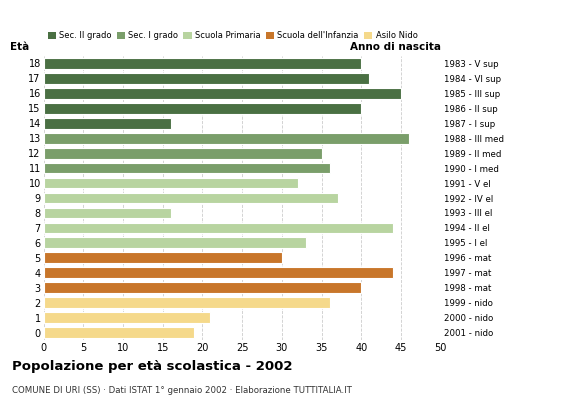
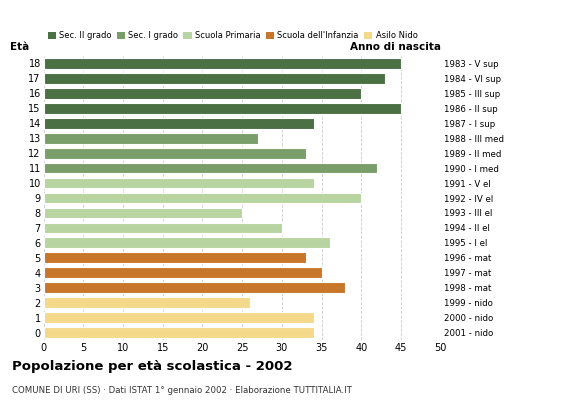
18: 40 -> 45
17: 41 -> 43
16: 45 -> 40
15: 40 -> 45
14: 16 -> 34
13: 46 -> 27
12: 35 -> 33
11: 36 -> 42
10: 32 -> 34
9: 37 -> 40
8: 16 -> 25
7: 44 -> 30
6: 33 -> 36
5: 30 -> 33
4: 44 -> 35
3: 40 -> 38
2: 36 -> 26
1: 21 -> 34
0: 19 -> 34
